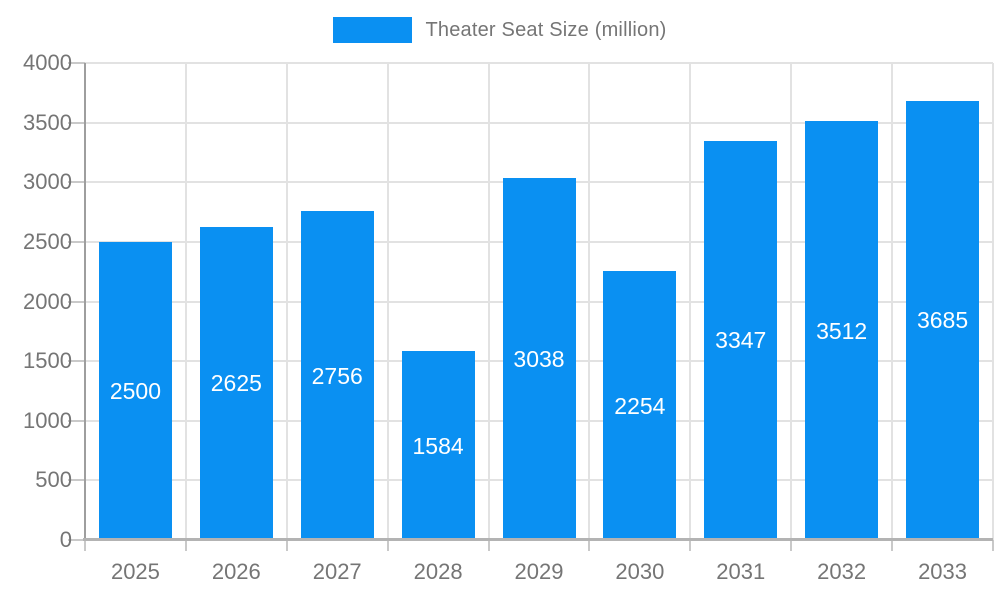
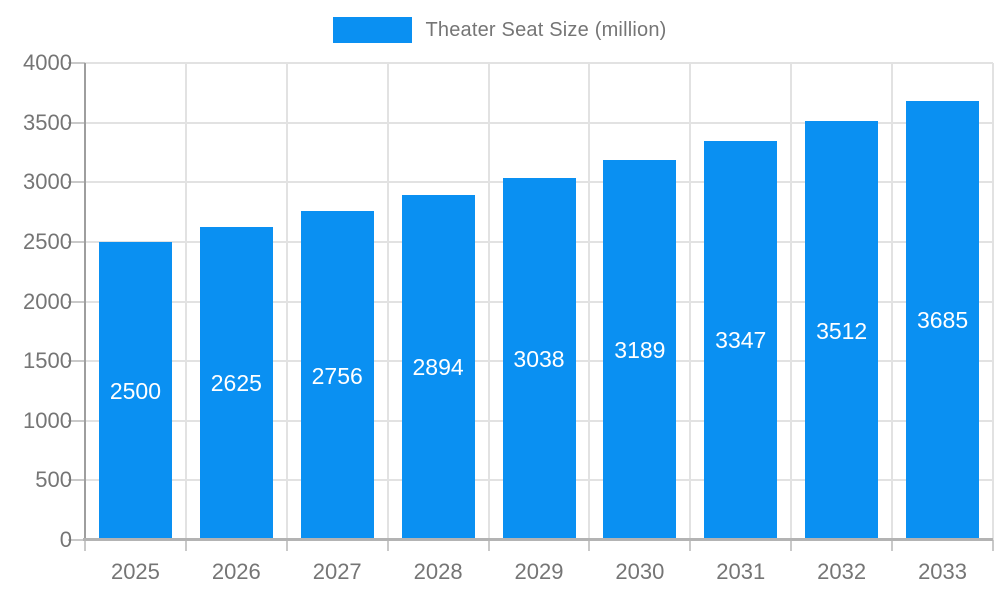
2028: 1584 -> 2894
2030: 2254 -> 3189
